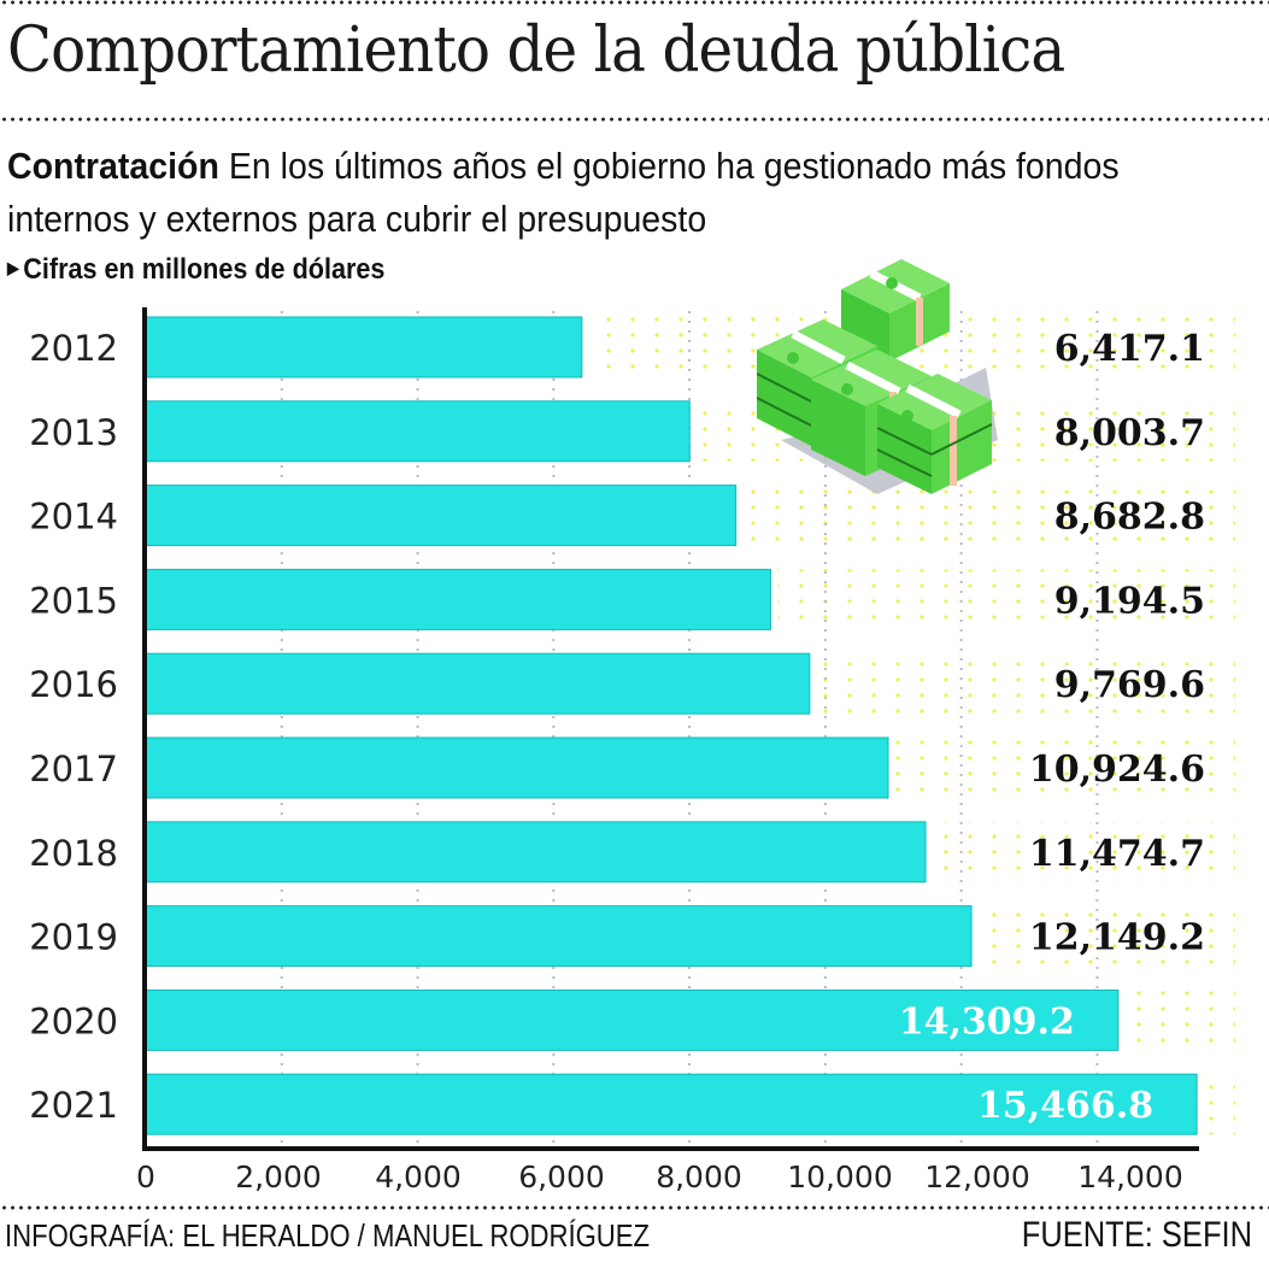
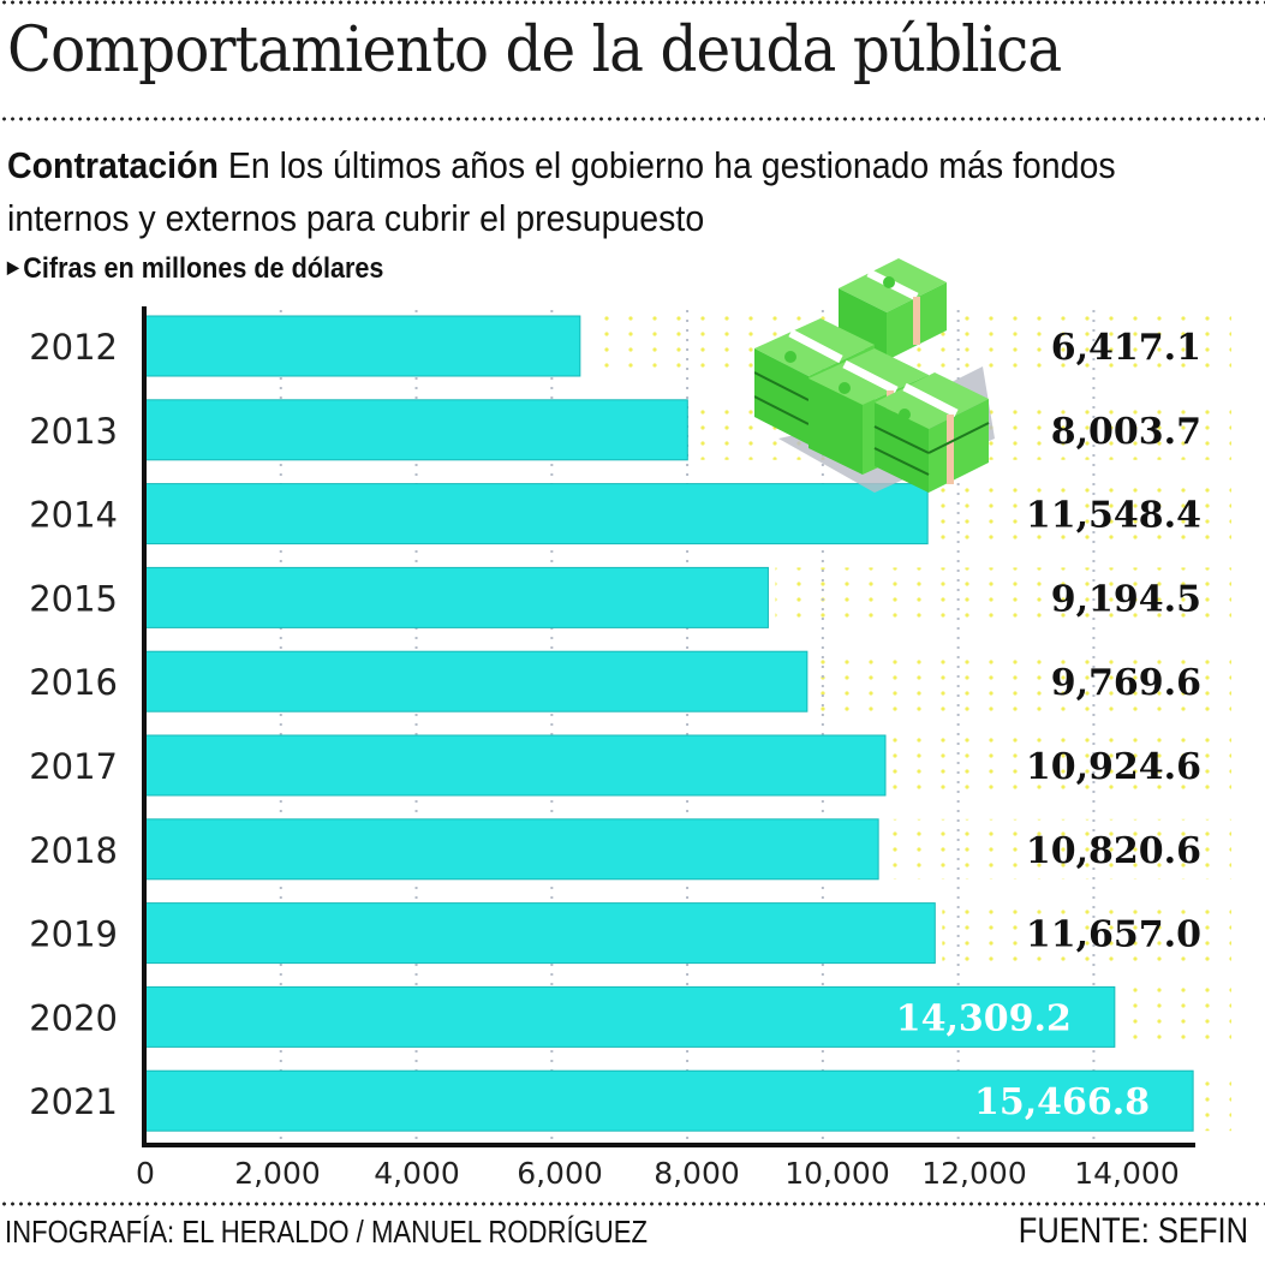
2014: 8,682.8 -> 11,548.4
2018: 11,474.7 -> 10,820.6
2019: 12,149.2 -> 11,657.0
